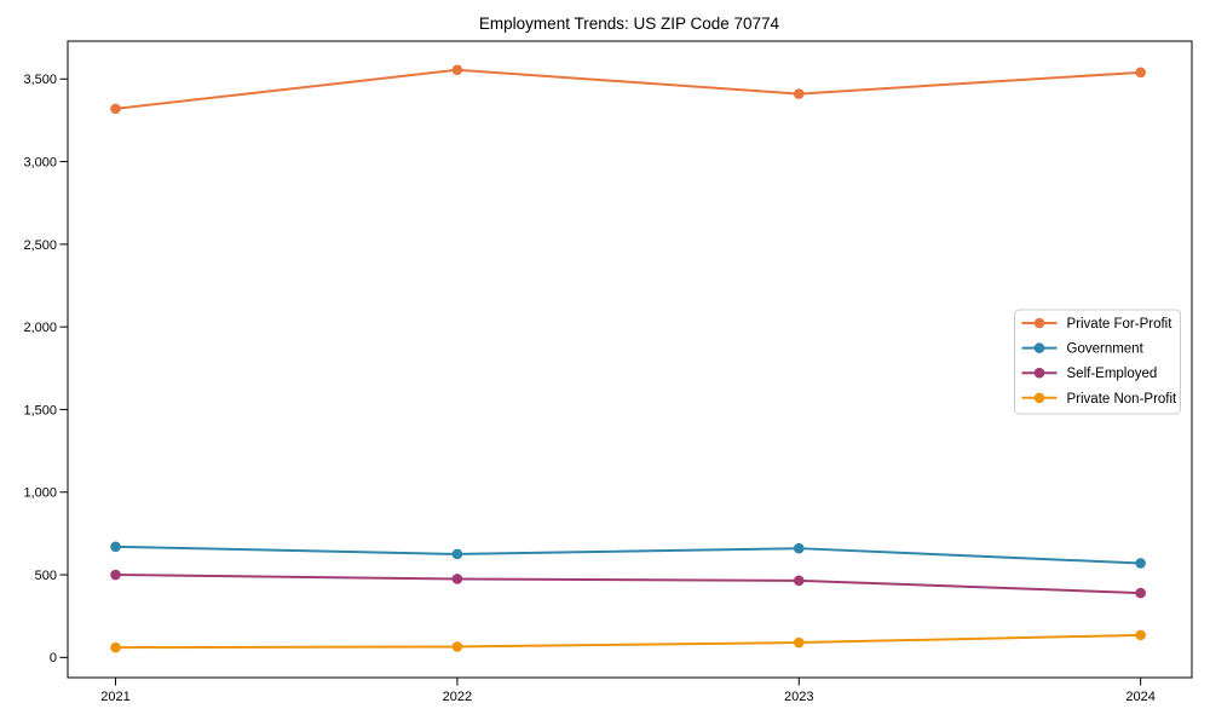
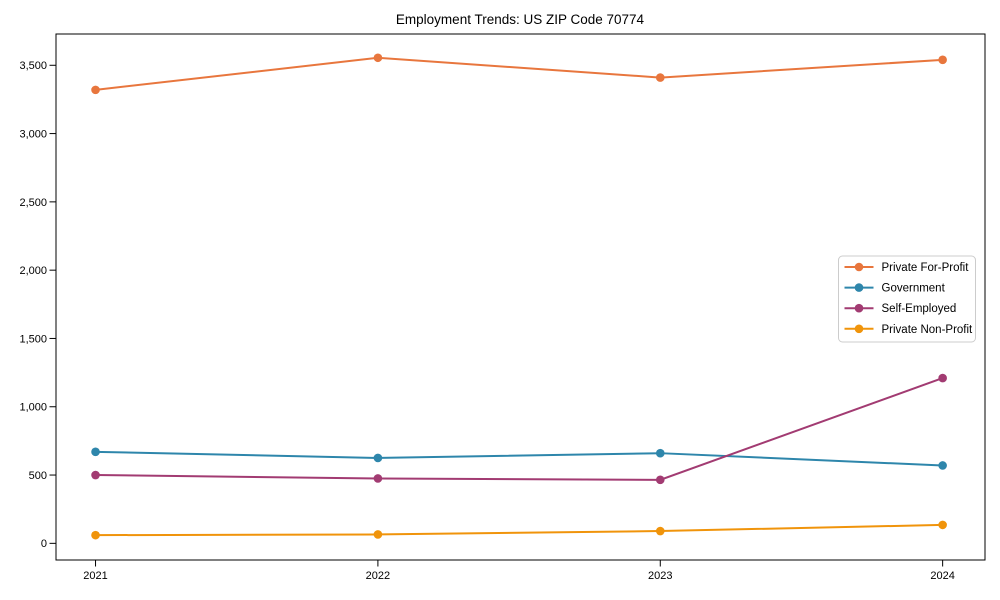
Self-Employed/2024: 390 -> 1210
